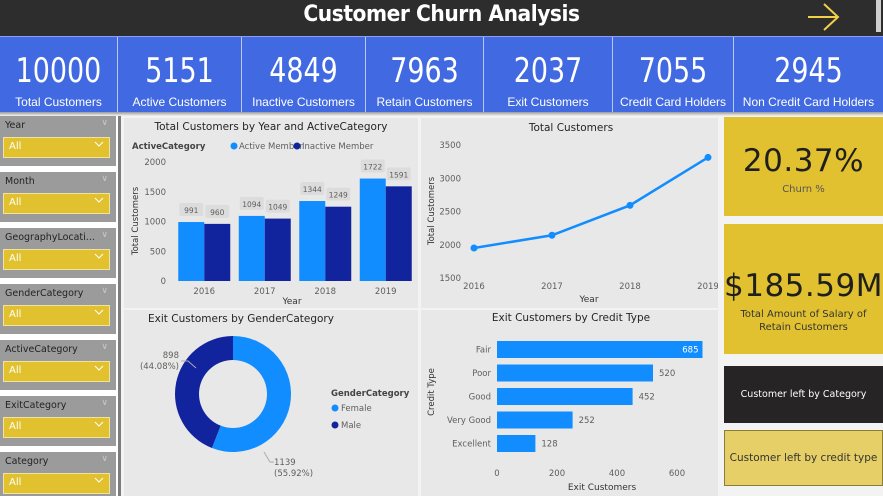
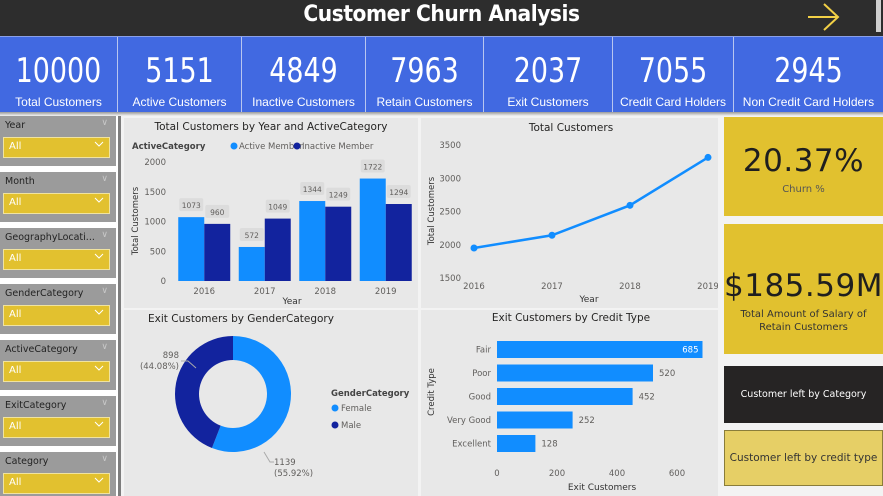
Total Customers by Year and ActiveCategory/Active Member/2016: 991 -> 1073
Total Customers by Year and ActiveCategory/Active Member/2017: 1094 -> 572
Total Customers by Year and ActiveCategory/Inactive Member/2019: 1591 -> 1294
